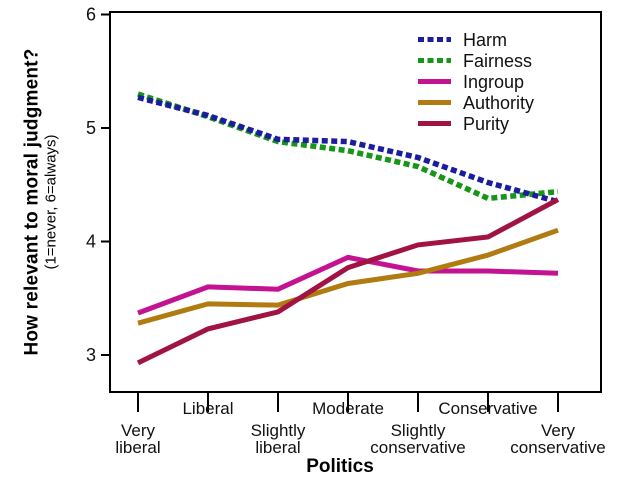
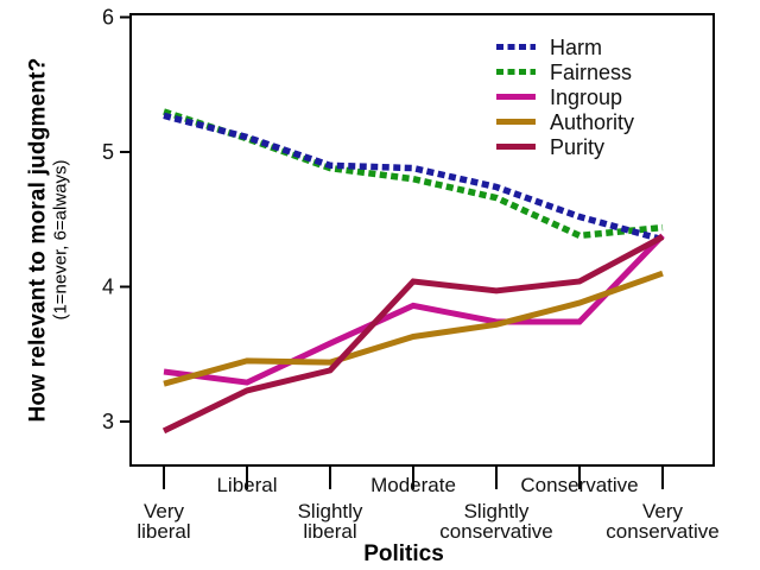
Ingroup/Liberal: 3.60 -> 3.29
Purity/Moderate: 3.77 -> 4.04
Ingroup/Very conservative: 3.72 -> 4.38
